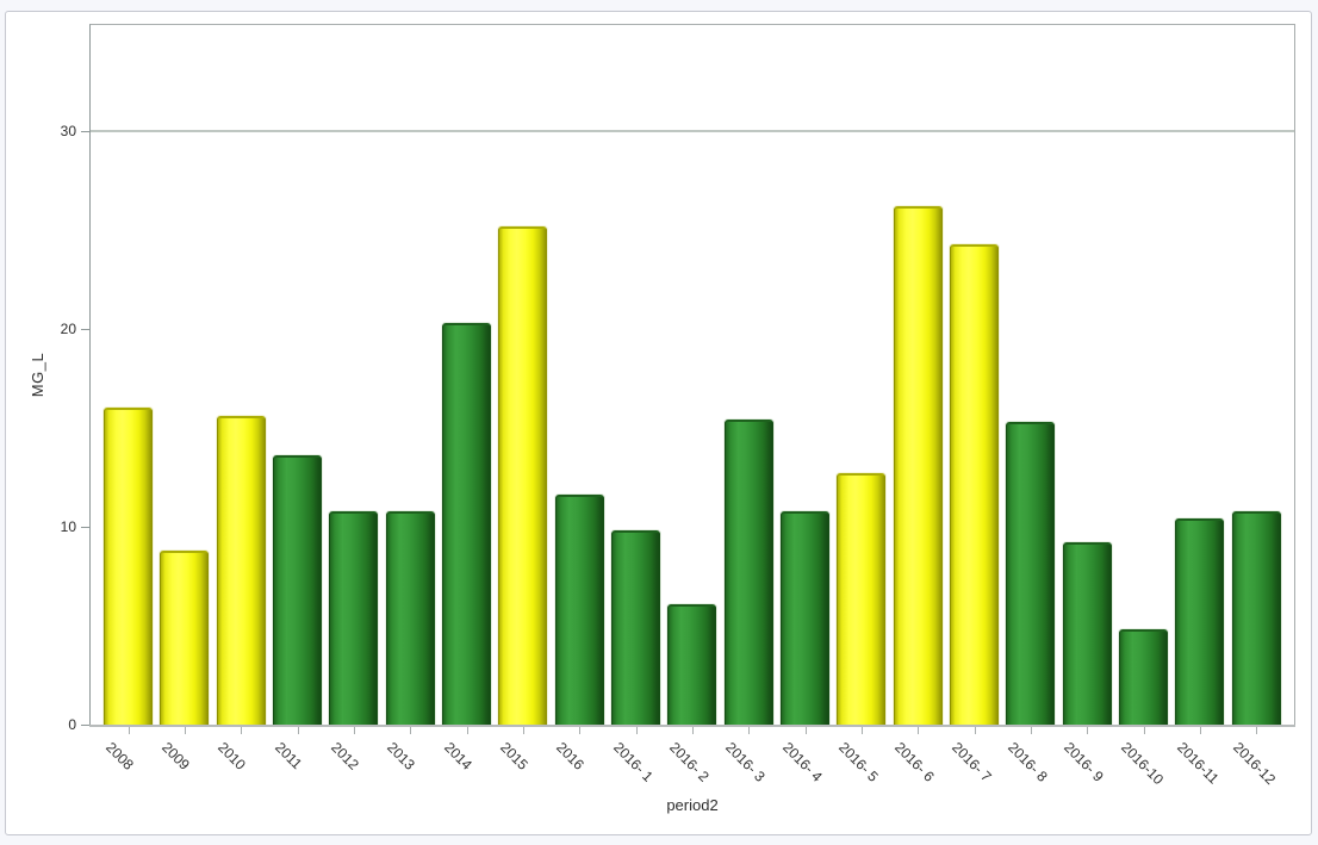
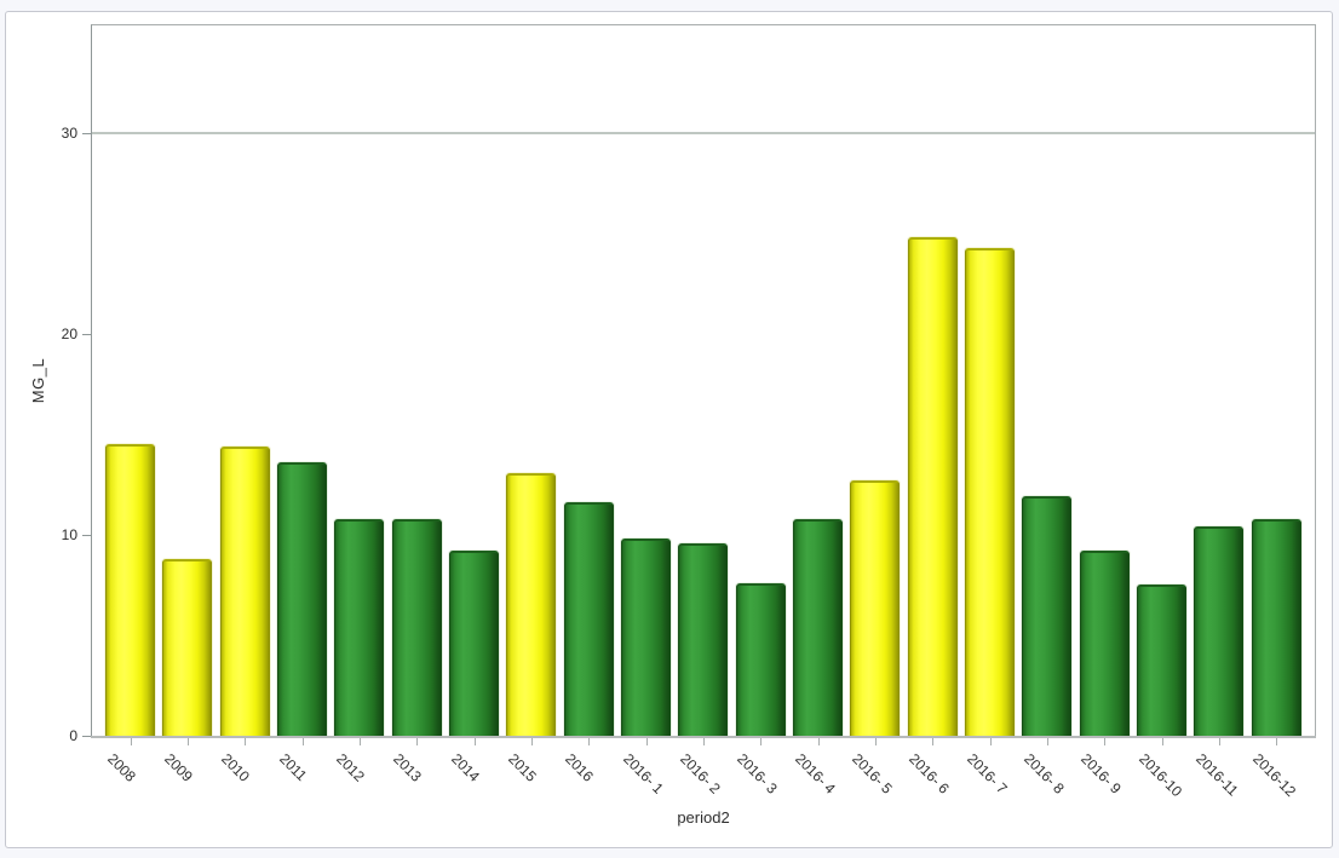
2008: 16.0 -> 14.5
2010: 15.6 -> 14.4
2014: 20.3 -> 9.2
2015: 25.2 -> 13.1
2016- 2: 6.1 -> 9.6
2016- 3: 15.4 -> 7.6
2016- 6: 26.2 -> 24.8
2016- 8: 15.3 -> 11.9
2016-10: 4.8 -> 7.5
